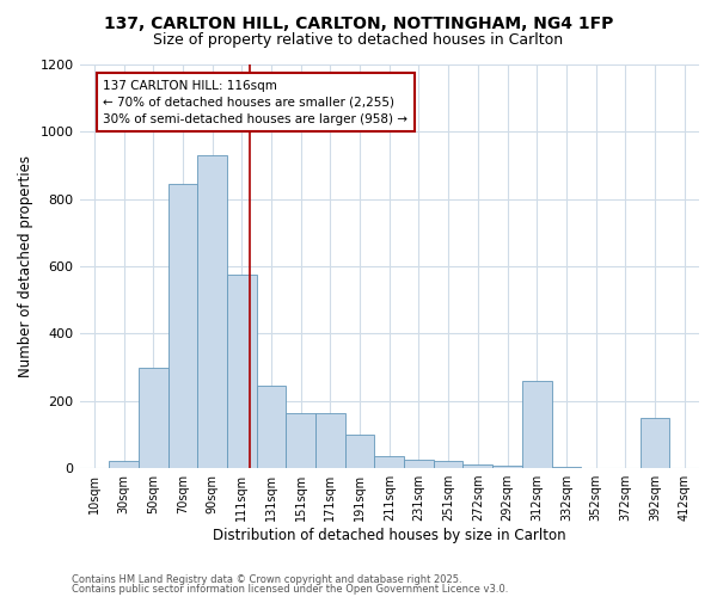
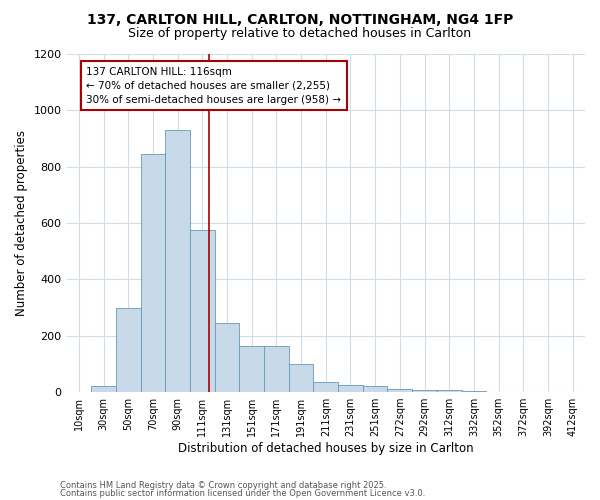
312sqm: 260 -> 8
392sqm: 150 -> 1
